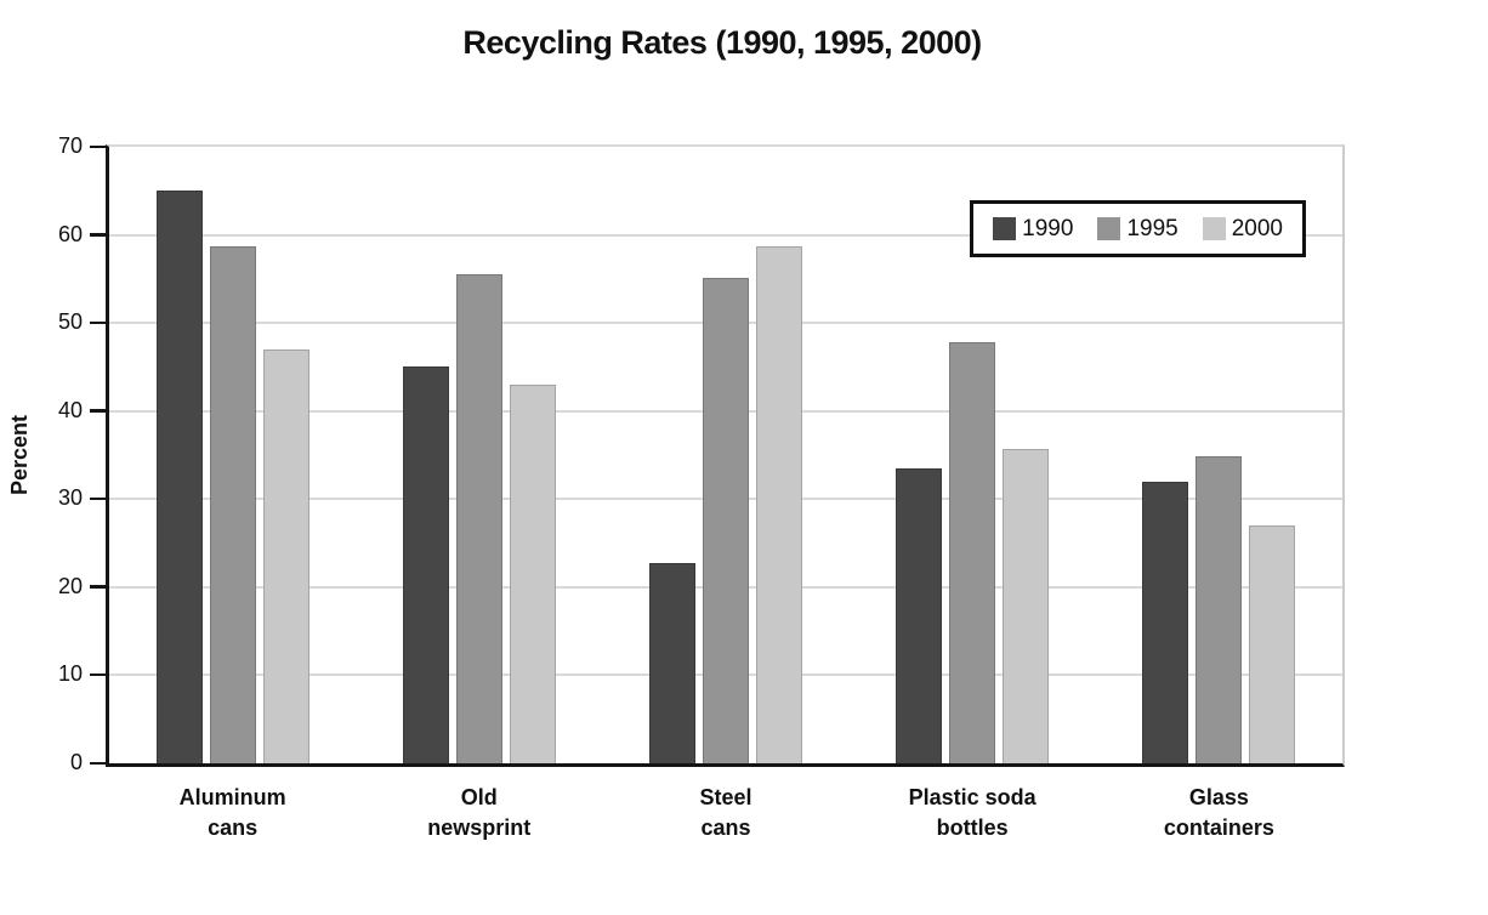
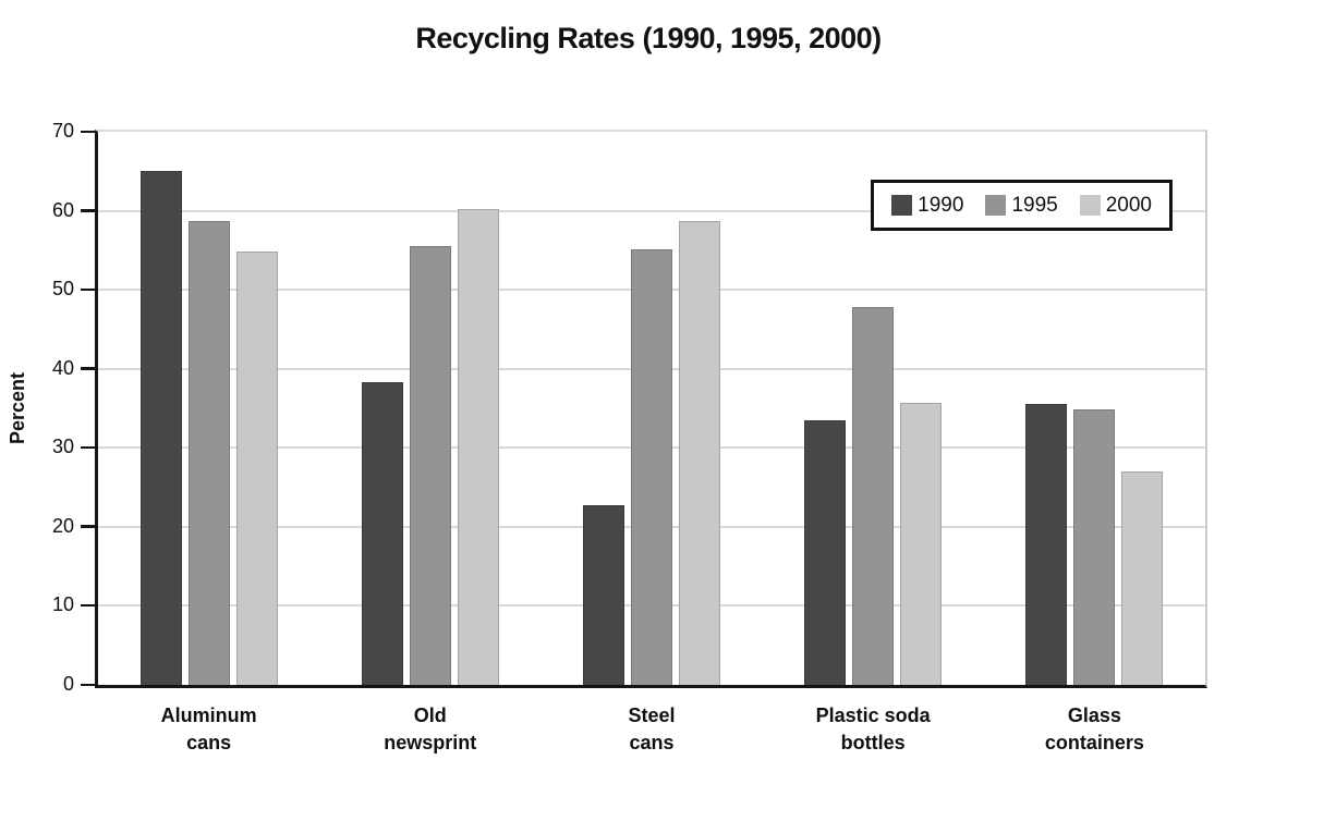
2000/Aluminum cans: 47 -> 55
1990/Old newsprint: 45 -> 38
2000/Old newsprint: 43 -> 60
1990/Glass containers: 32 -> 36
